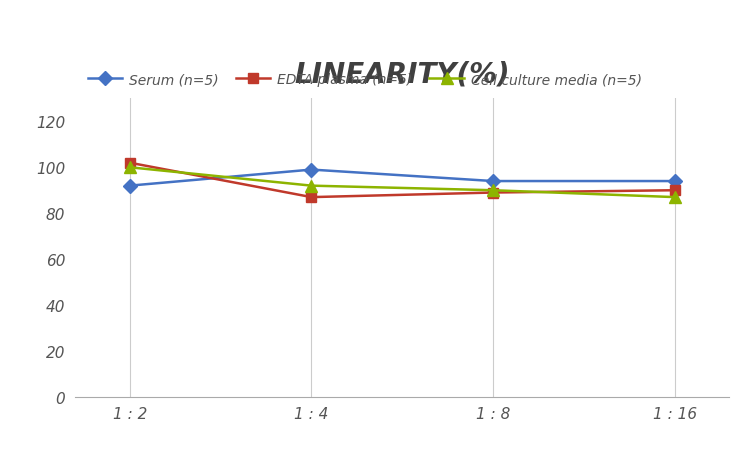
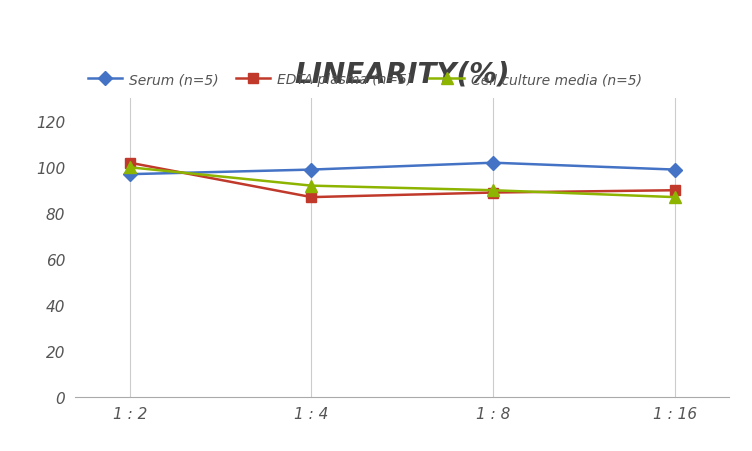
Serum (n=5)/1 : 2: 92 -> 97
Serum (n=5)/1 : 8: 94 -> 102
Serum (n=5)/1 : 16: 94 -> 99
